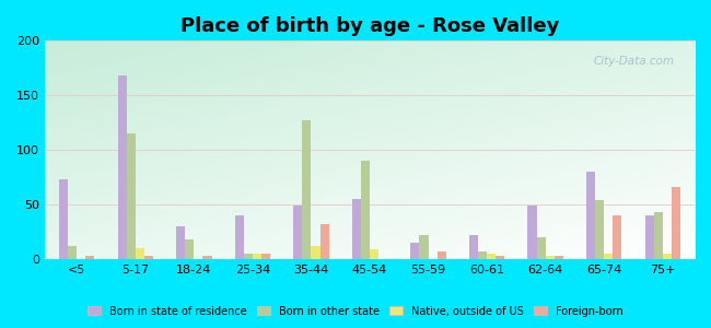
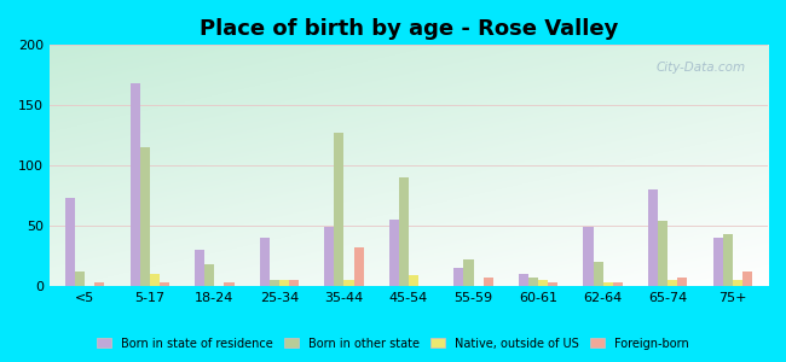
Native, outside of US/35-44: 12 -> 5
Born in state of residence/60-61: 22 -> 10
Foreign-born/65-74: 40 -> 7
Foreign-born/75+: 66 -> 12
